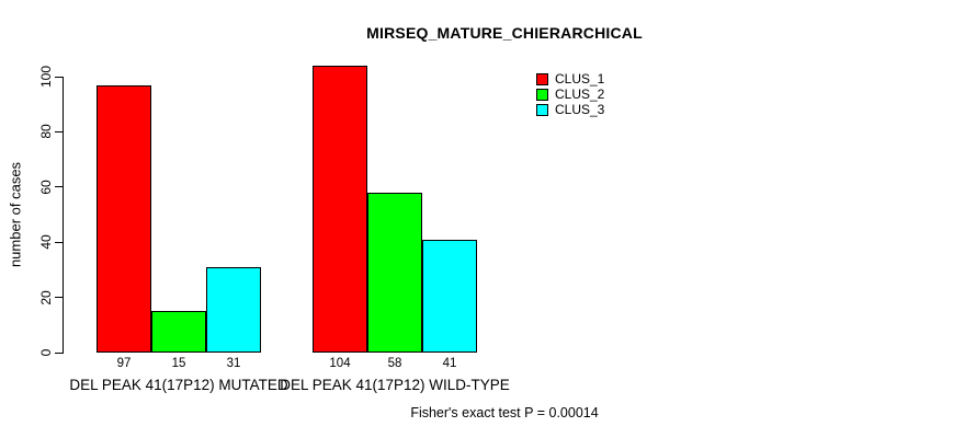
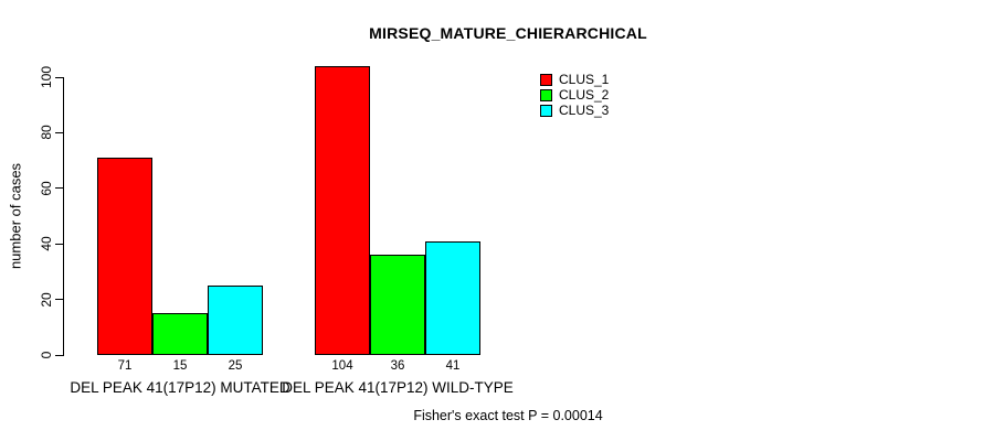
CLUS_1/DEL PEAK 41(17P12) MUTATED: 97 -> 71
CLUS_3/DEL PEAK 41(17P12) MUTATED: 31 -> 25
CLUS_2/DEL PEAK 41(17P12) WILD-TYPE: 58 -> 36
